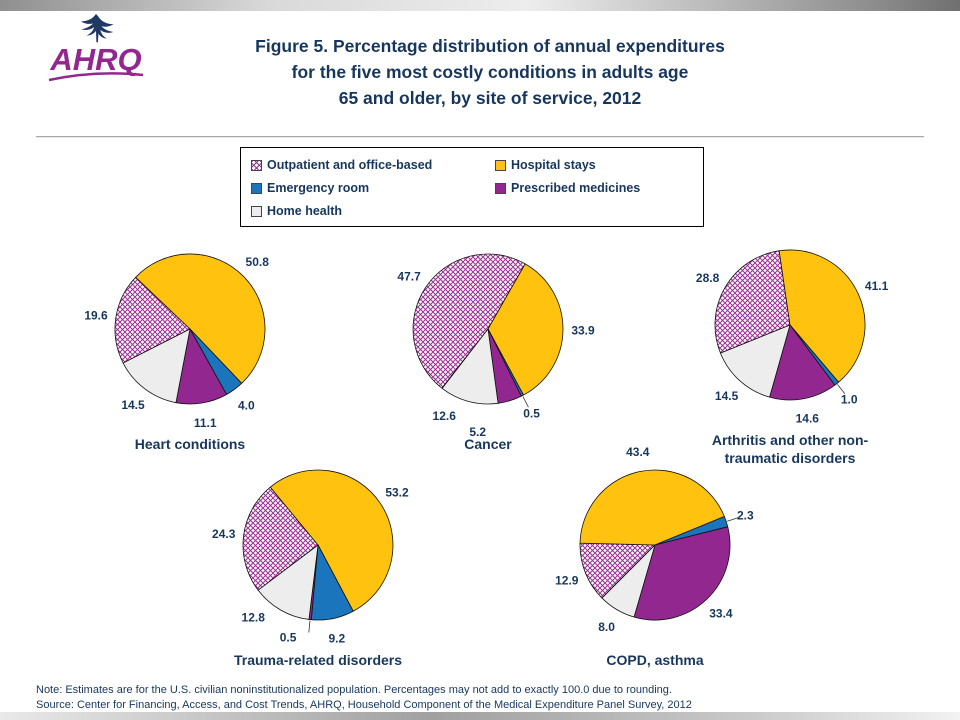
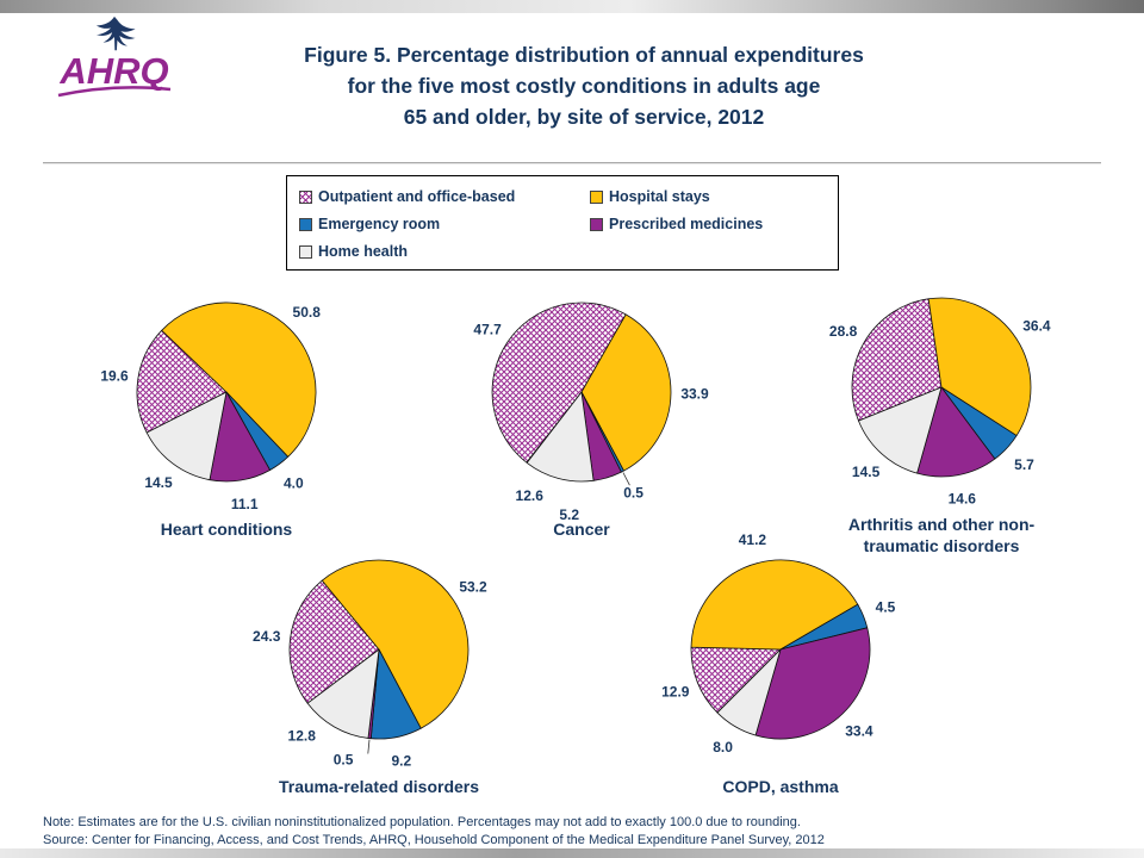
Arthritis and other non-traumatic disorders/Hospital stays: 41.1 -> 36.4
Arthritis and other non-traumatic disorders/Emergency room: 1.0 -> 5.7
COPD, asthma/Hospital stays: 43.4 -> 41.2
COPD, asthma/Emergency room: 2.3 -> 4.5
